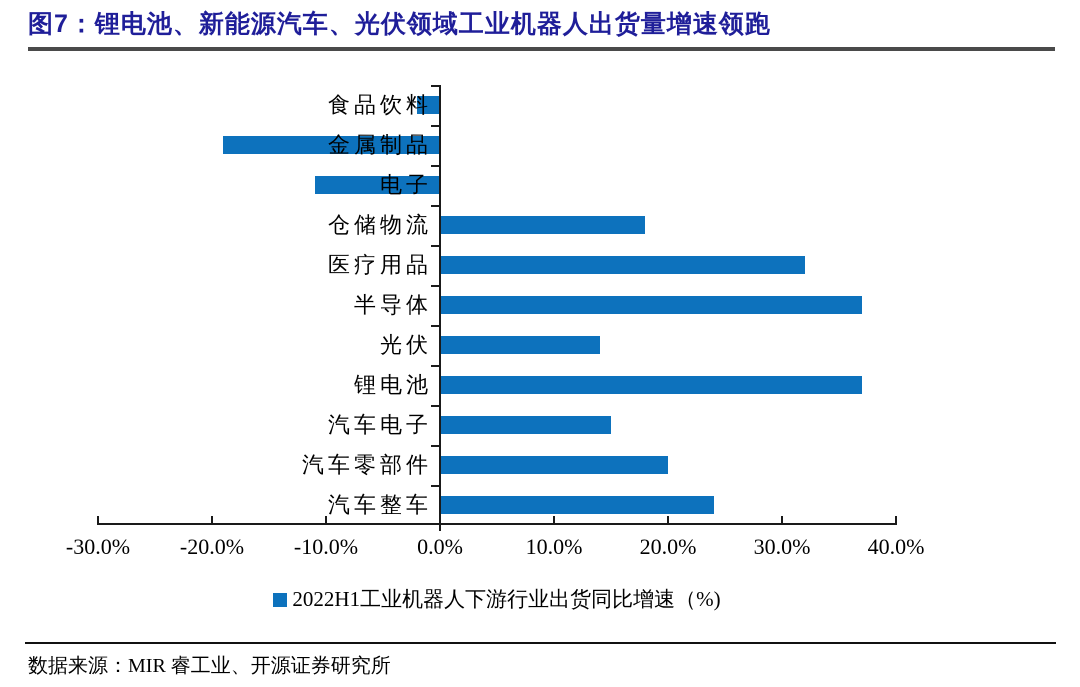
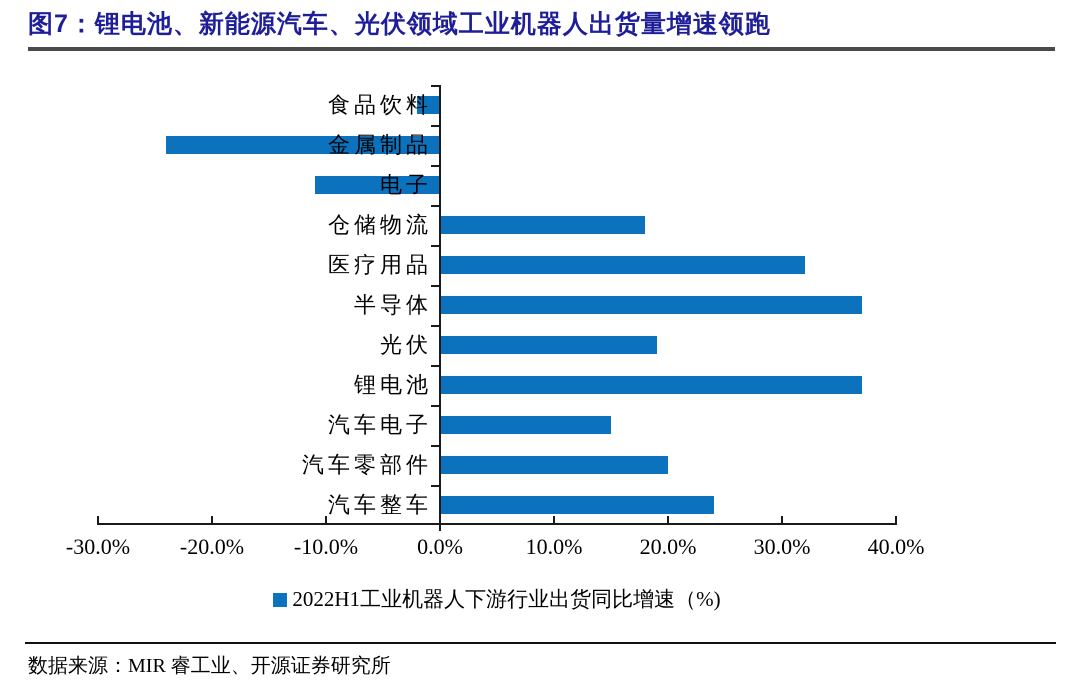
金属制品: -19% -> -24%
光伏: 14% -> 19%
